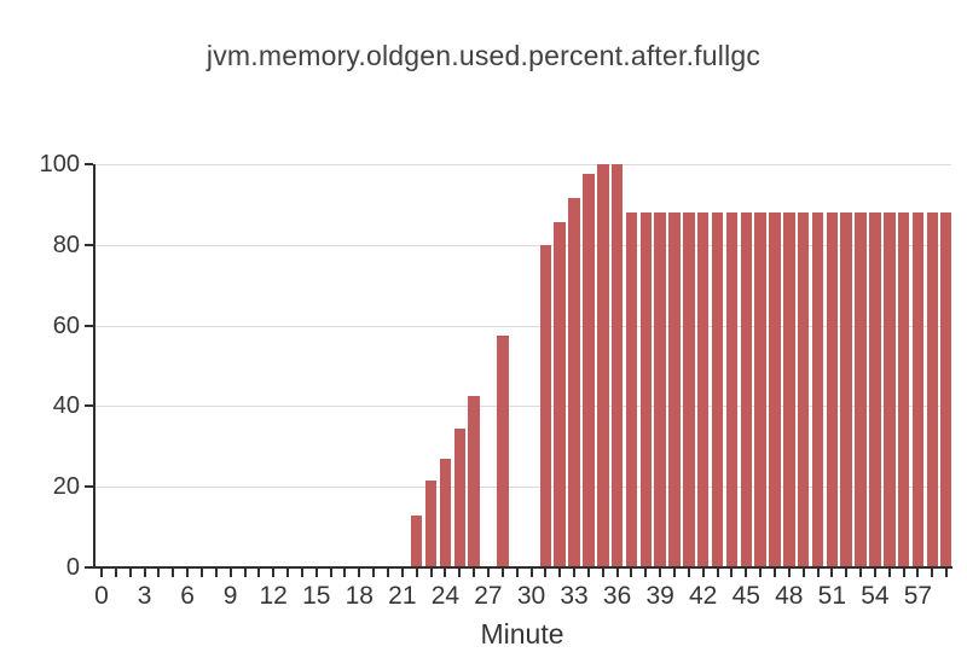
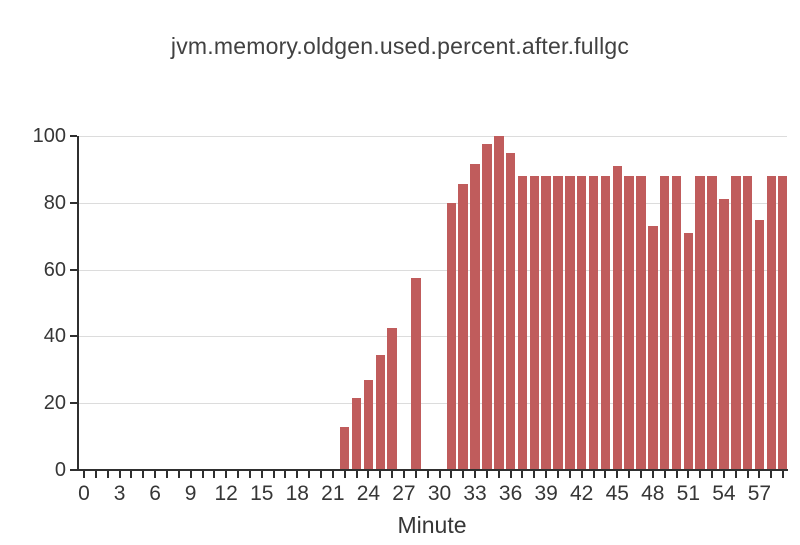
36: 100 -> 95
45: 88 -> 91
48: 88 -> 73
51: 88 -> 71
54: 88 -> 81
57: 88 -> 75
